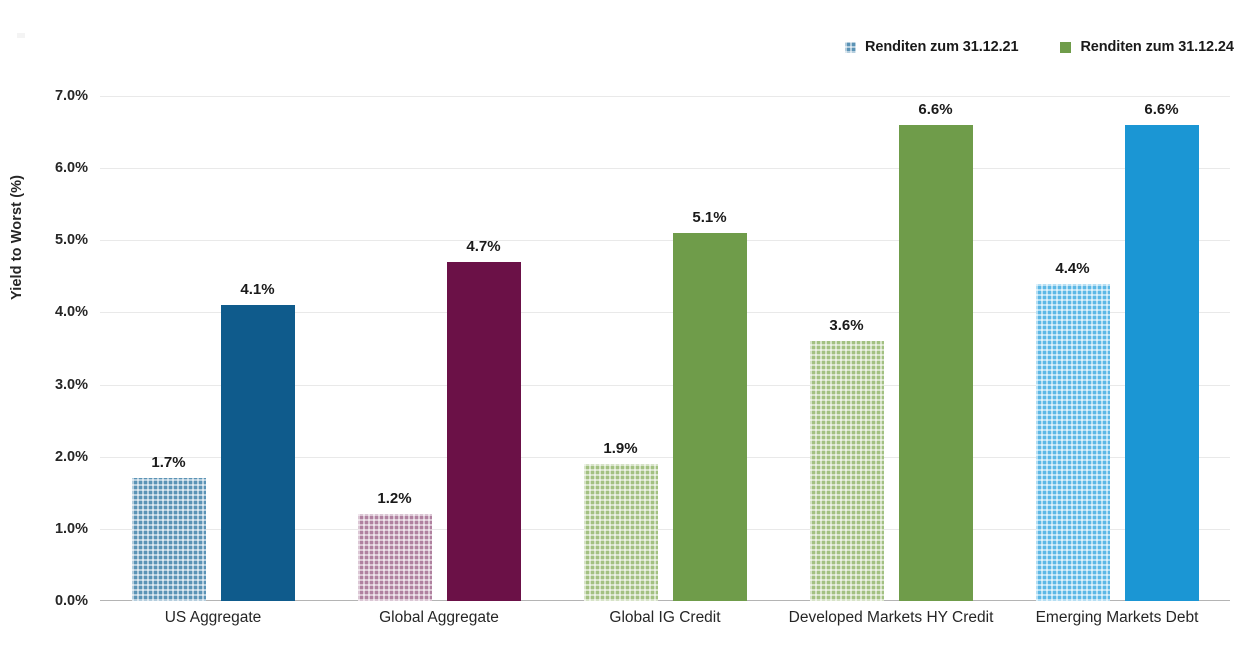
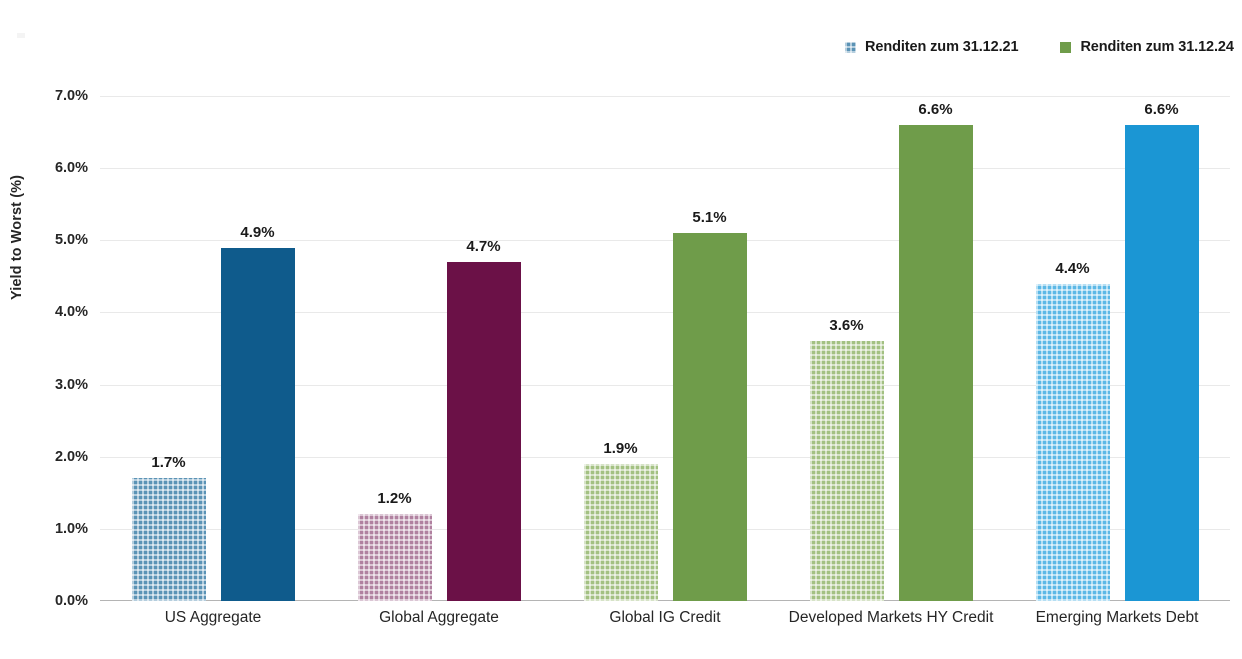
Renditen zum 31.12.24/US Aggregate: 4.1% -> 4.9%
